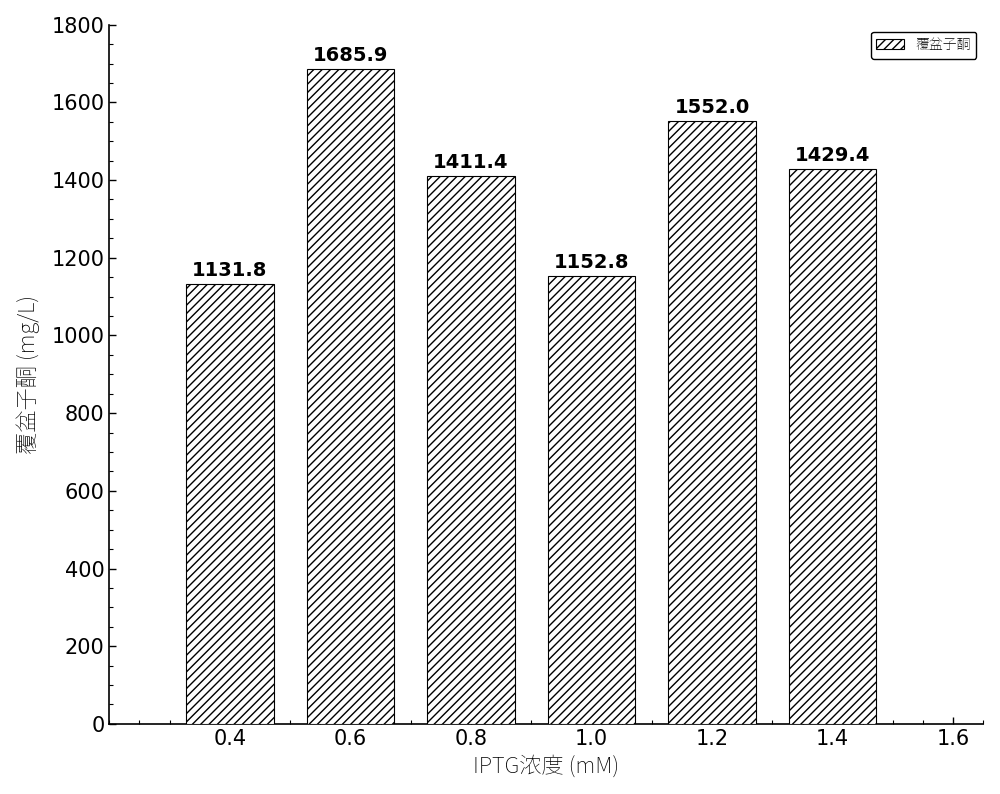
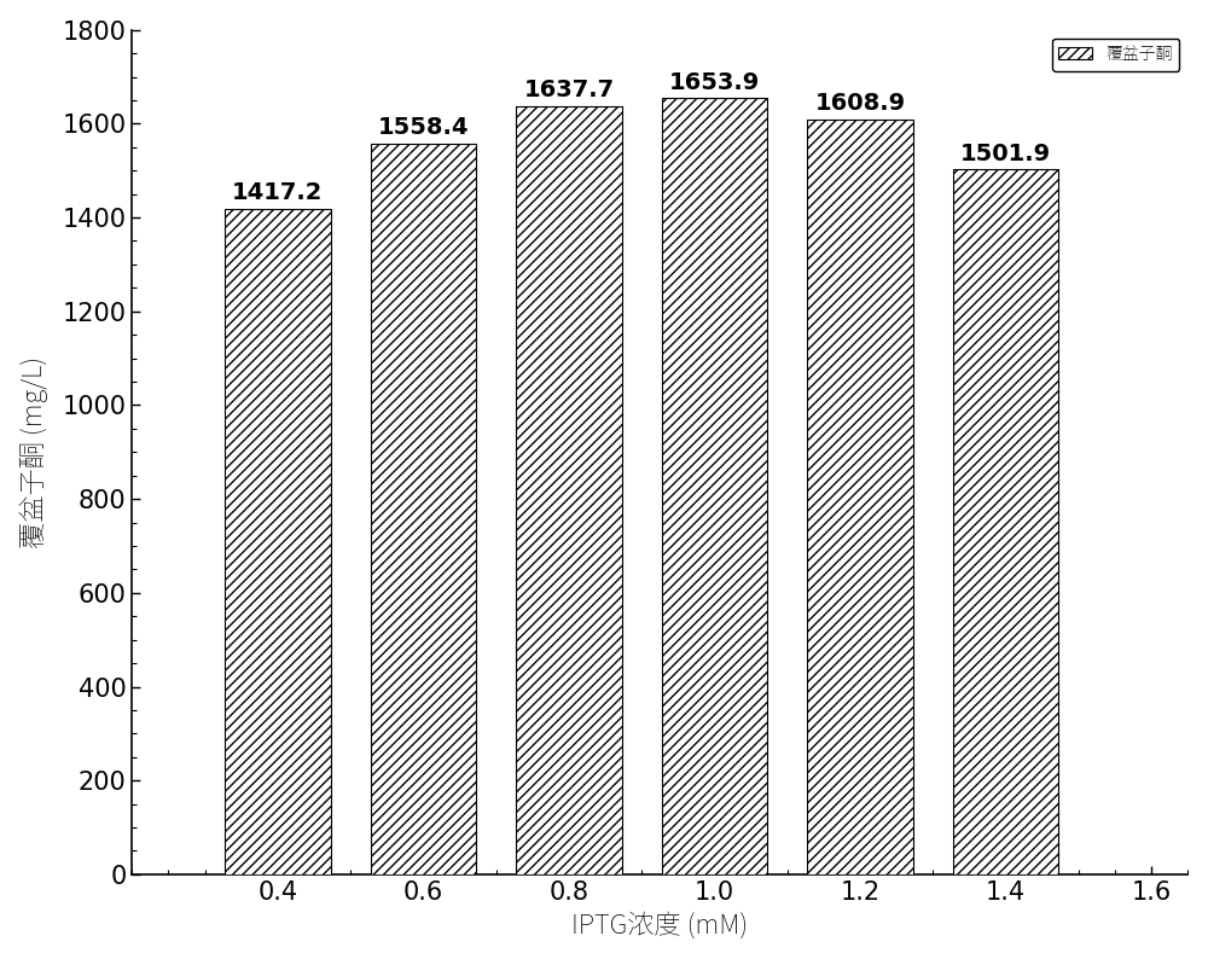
0.4: 1131.8 -> 1417.2
0.6: 1685.9 -> 1558.4
0.8: 1411.4 -> 1637.7
1.0: 1152.8 -> 1653.9
1.2: 1552.0 -> 1608.9
1.4: 1429.4 -> 1501.9
